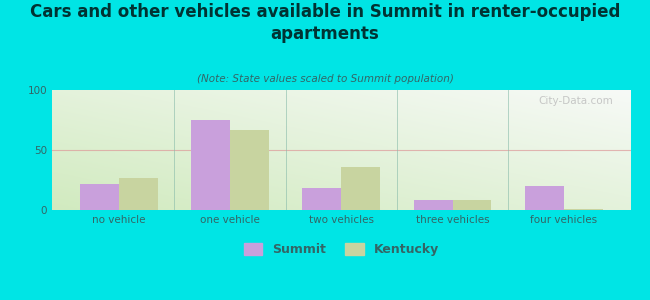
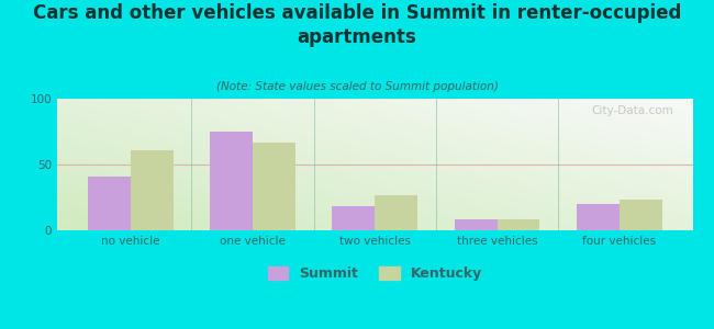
Summit/no vehicle: 22 -> 41
Kentucky/no vehicle: 27 -> 61
Kentucky/two vehicles: 36 -> 27
Kentucky/four vehicles: 1 -> 23
